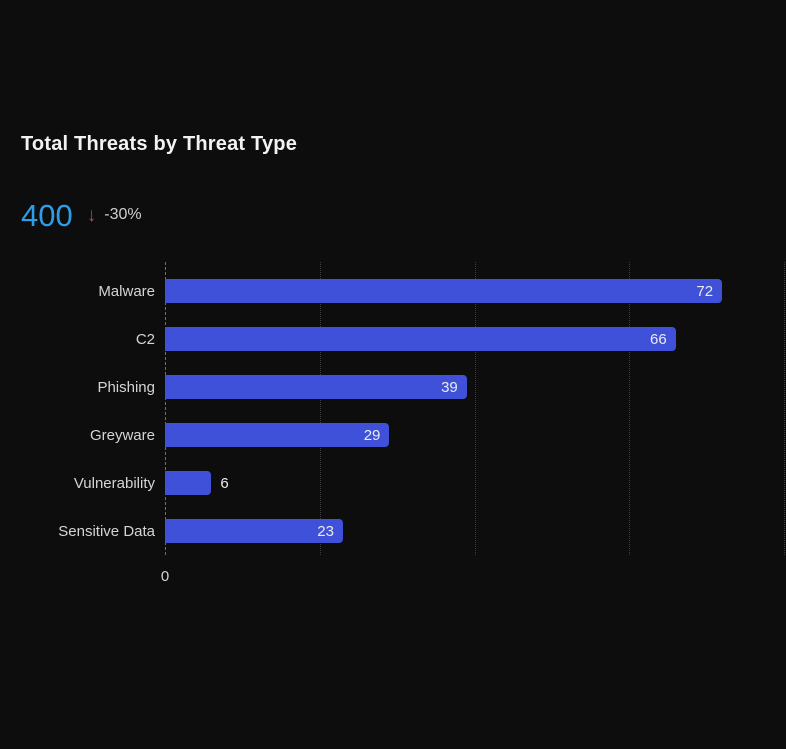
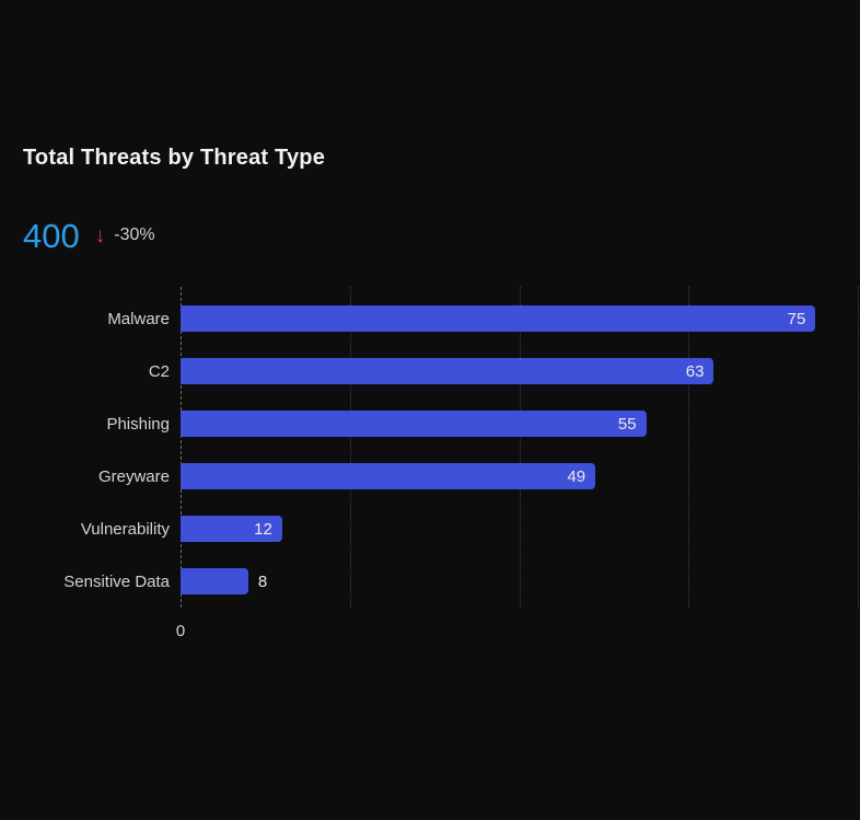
Malware: 72 -> 75
C2: 66 -> 63
Phishing: 39 -> 55
Greyware: 29 -> 49
Vulnerability: 6 -> 12
Sensitive Data: 23 -> 8
